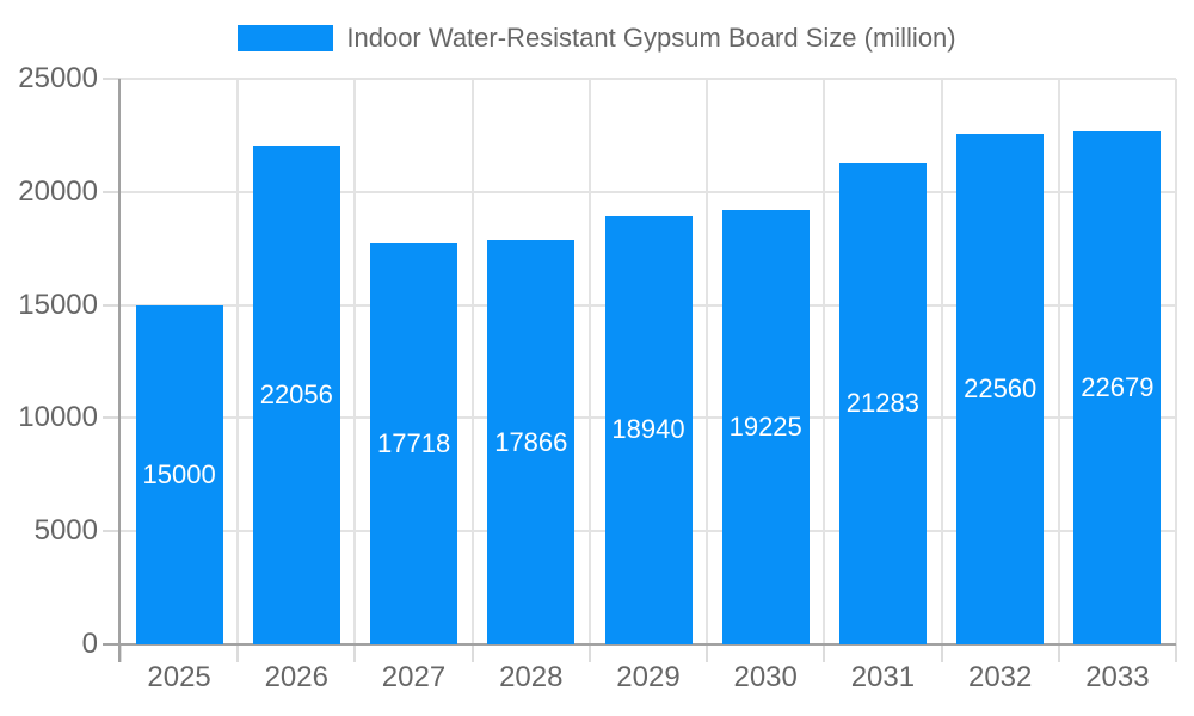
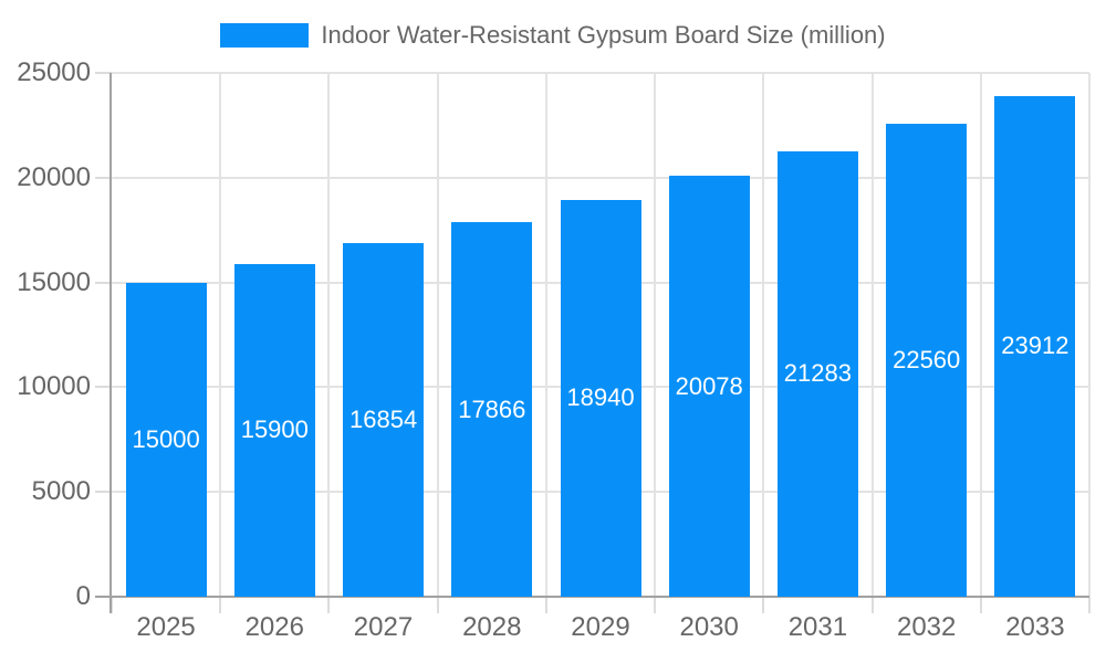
2026: 22056 -> 15900
2027: 17718 -> 16854
2030: 19225 -> 20078
2033: 22679 -> 23912
